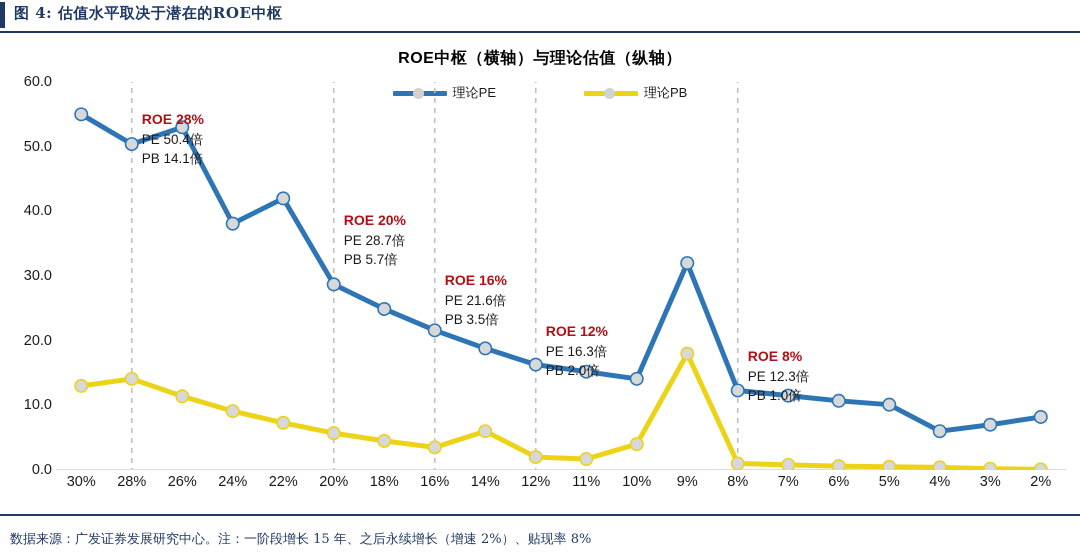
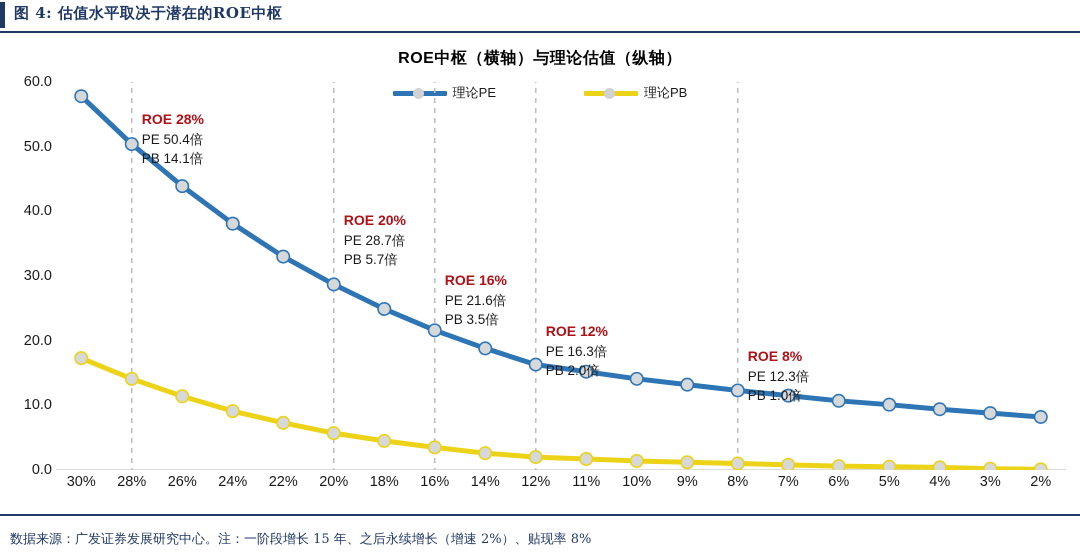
理论PE/30%: 55 -> 58
理论PB/30%: 13 -> 17
理论PE/26%: 53 -> 44
理论PE/22%: 42 -> 33
理论PB/14%: 6 -> 3
理论PB/10%: 4 -> 1
理论PE/9%: 32 -> 13
理论PB/9%: 18 -> 1
理论PE/4%: 6 -> 9
理论PE/3%: 7 -> 9
